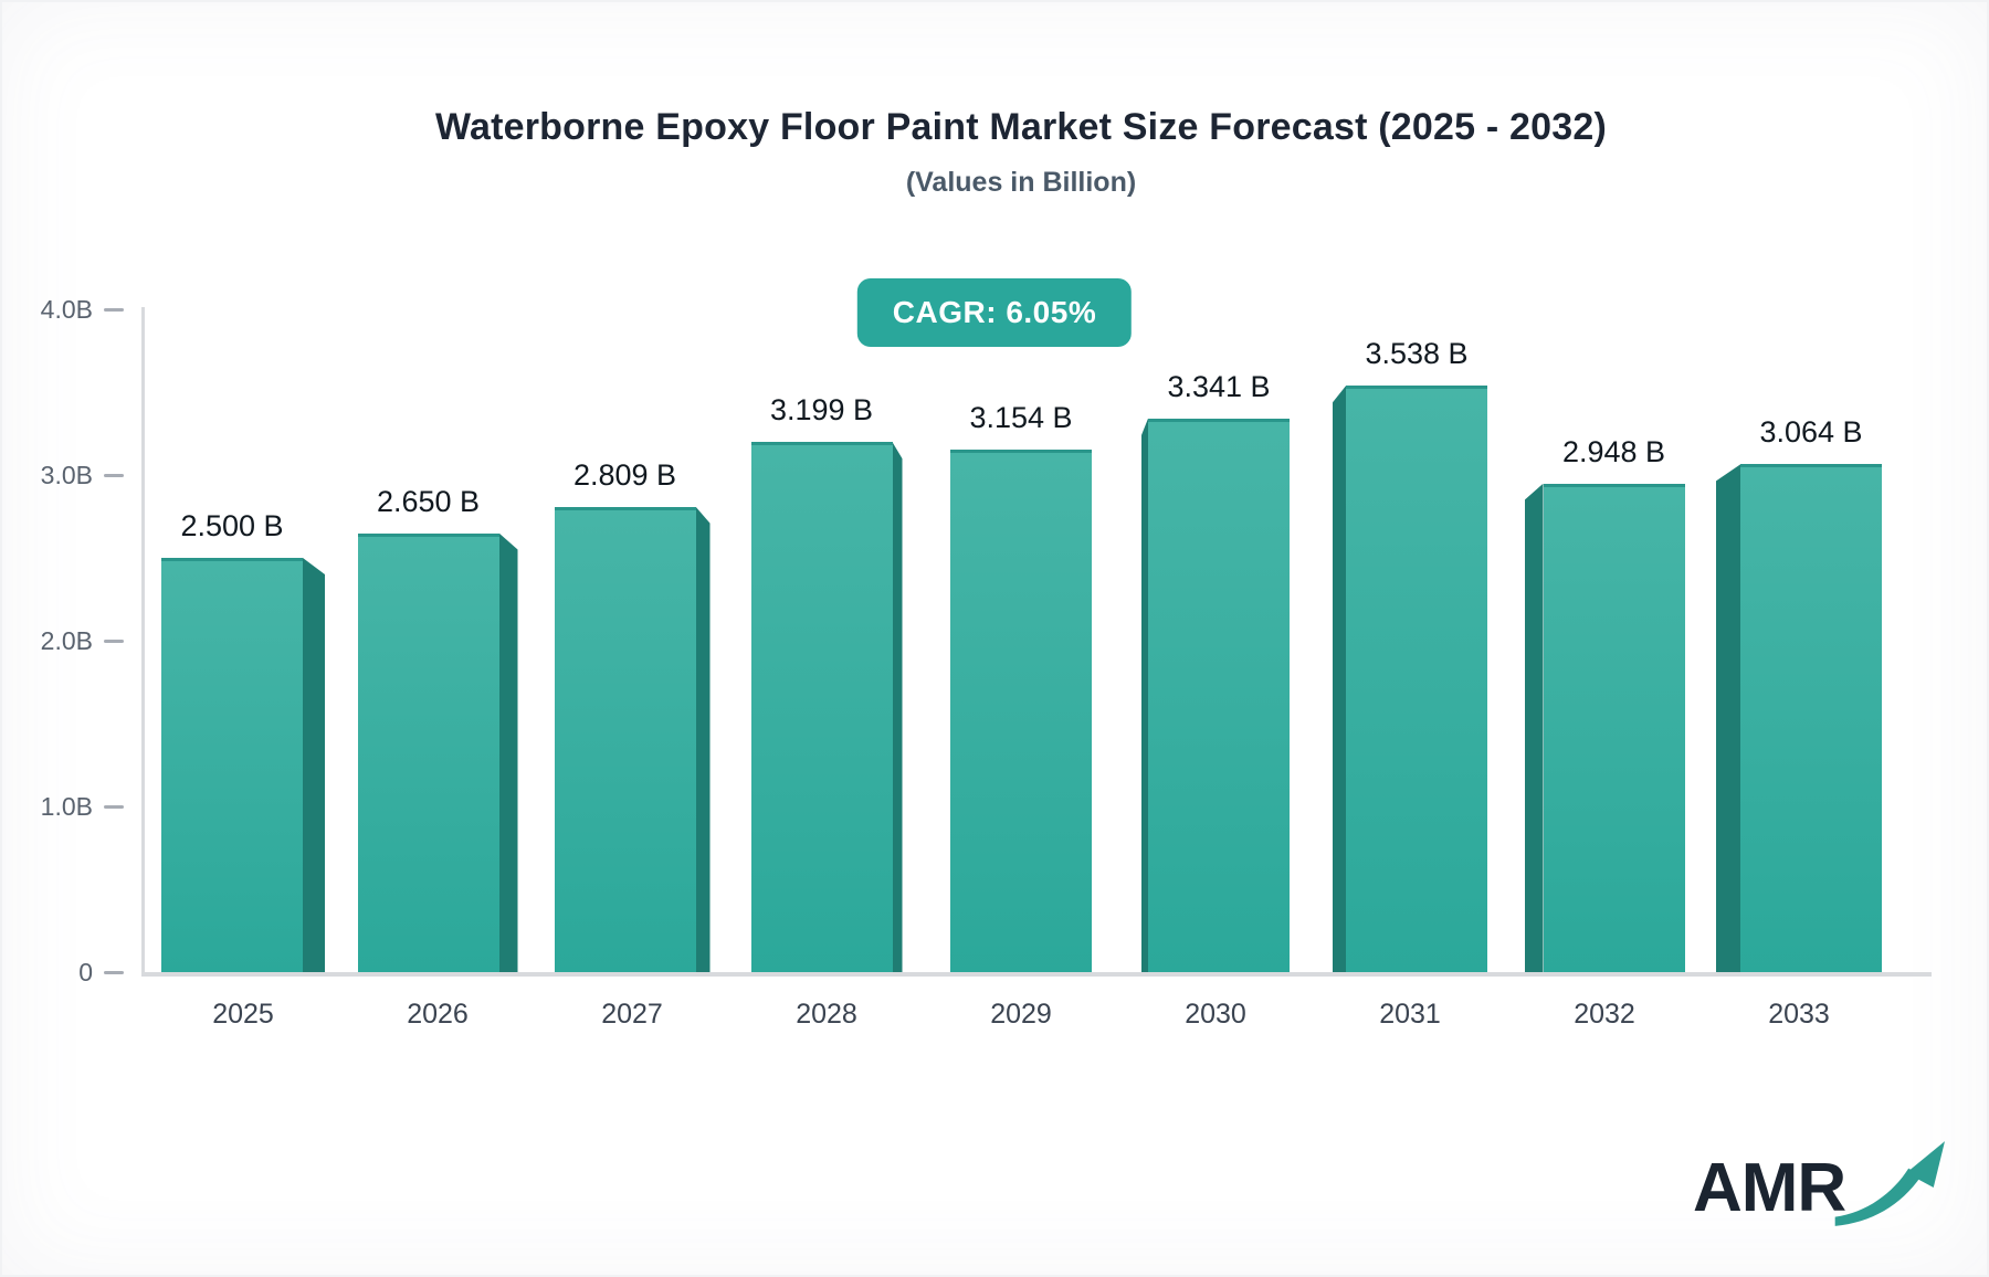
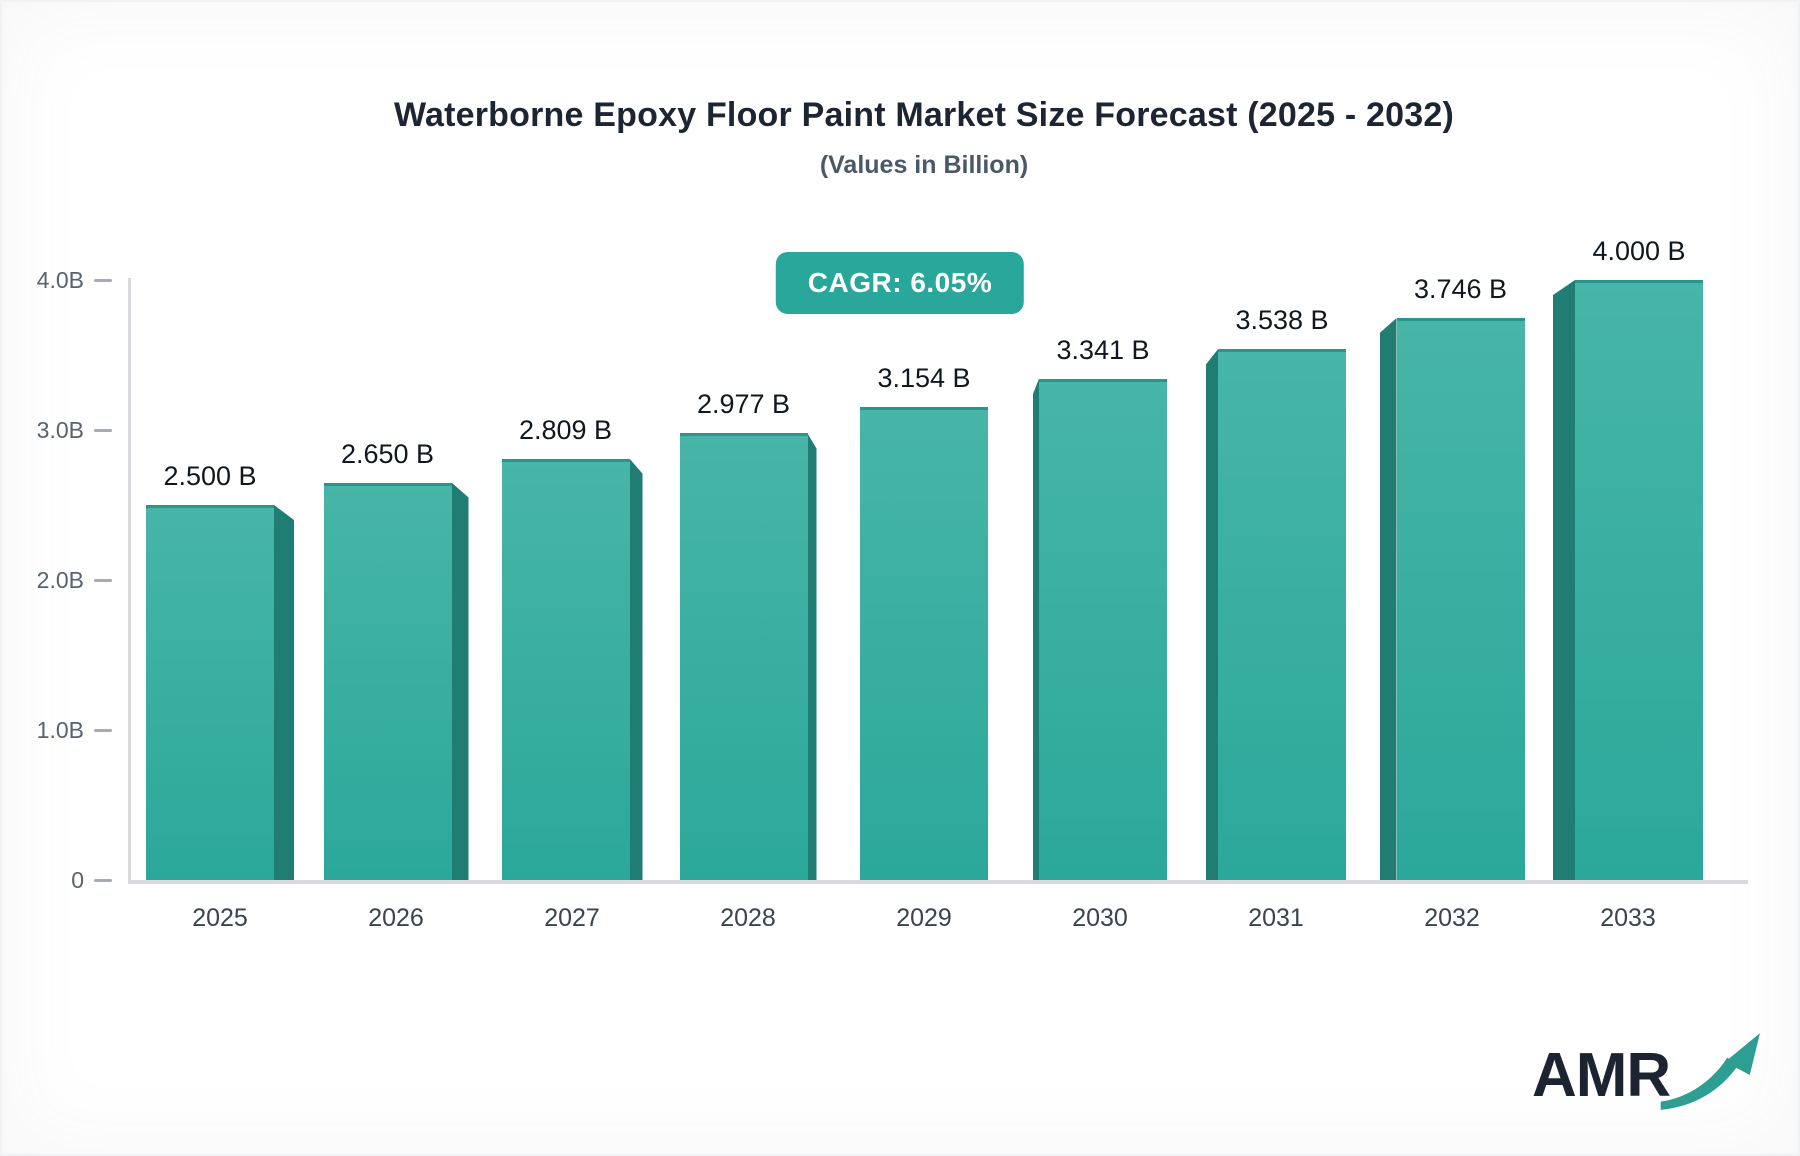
2028: 3.199 -> 2.977
2032: 2.948 -> 3.746
2033: 3.064 -> 4.000
